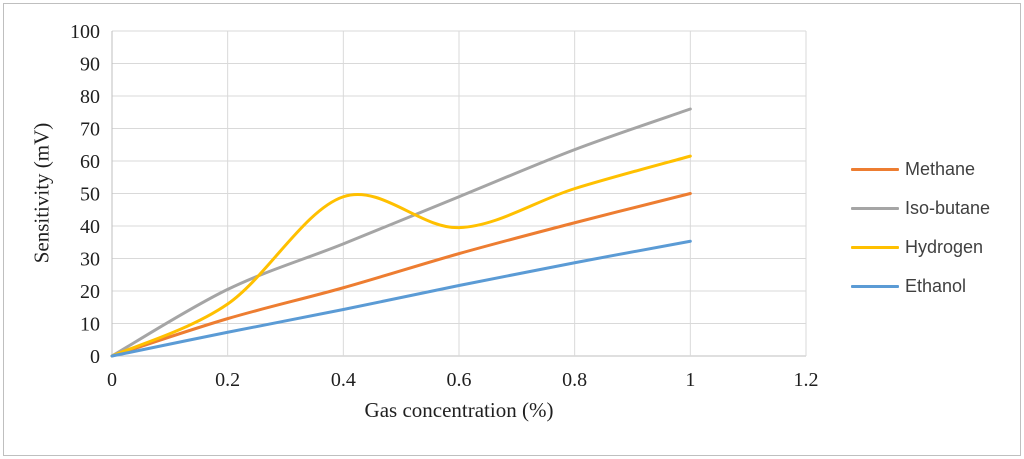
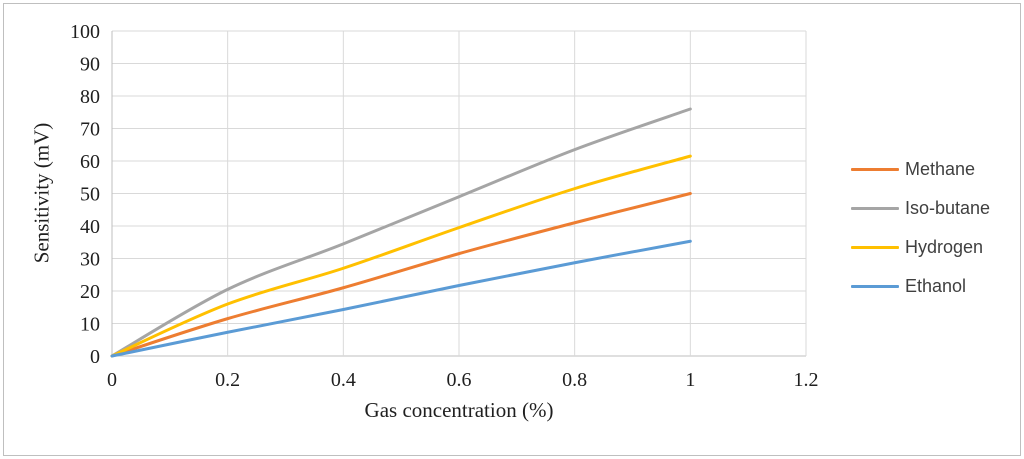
Hydrogen/0.4: 49 -> 27
